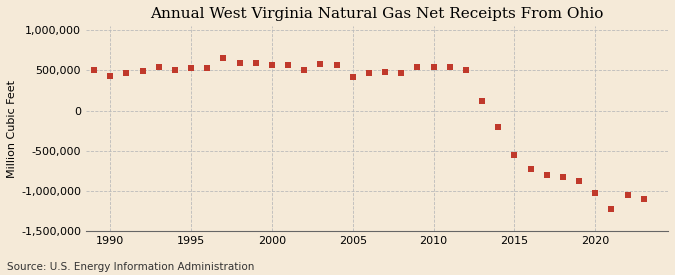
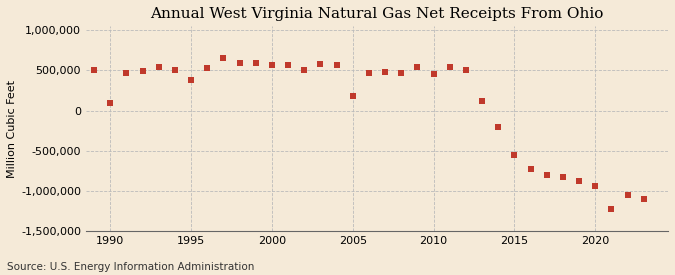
1990: 430,000 -> 100,000
1995: 530,000 -> 380,000
2005: 420,000 -> 180,000
2010: 540,000 -> 460,000
2020: -1,020,000 -> -940,000
